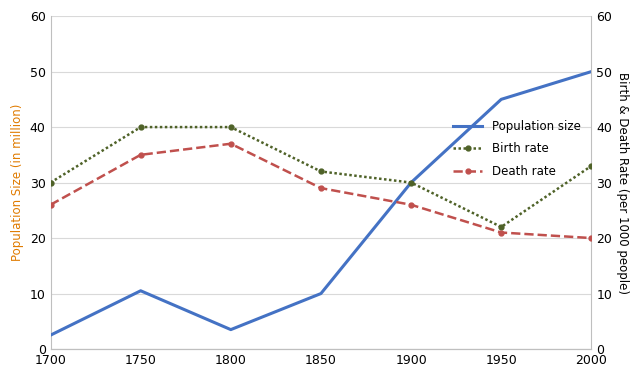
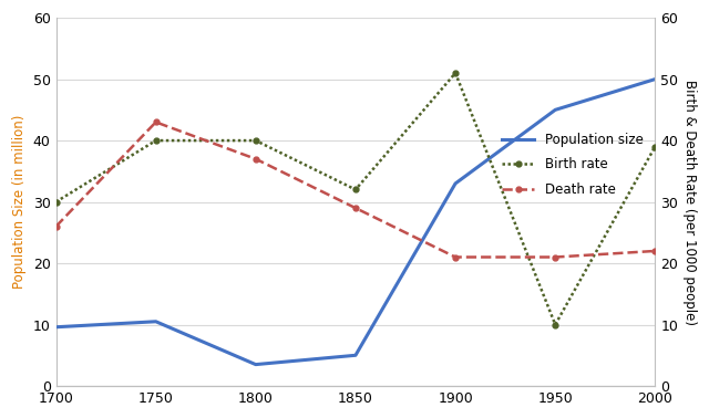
Population size/1700: 2.5 -> 9.6
Death rate/1750: 35 -> 43
Population size/1850: 10.0 -> 5.0
Population size/1900: 30.0 -> 33.0
Birth rate/1900: 30 -> 51
Death rate/1900: 26 -> 21
Birth rate/1950: 22 -> 10
Birth rate/2000: 33 -> 39
Death rate/2000: 20 -> 22
